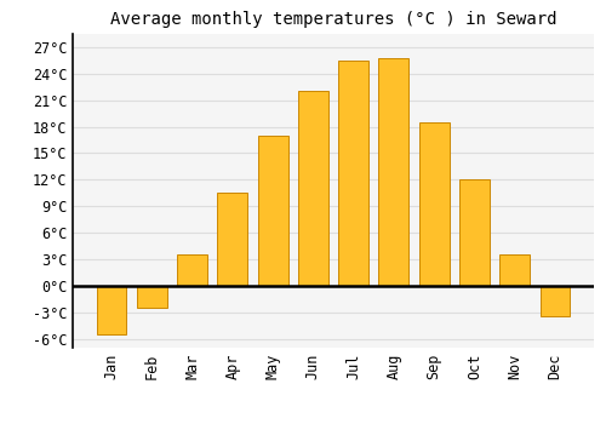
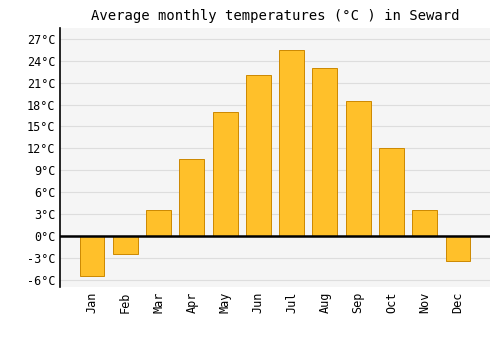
Aug: 25.8°C -> 23.0°C
